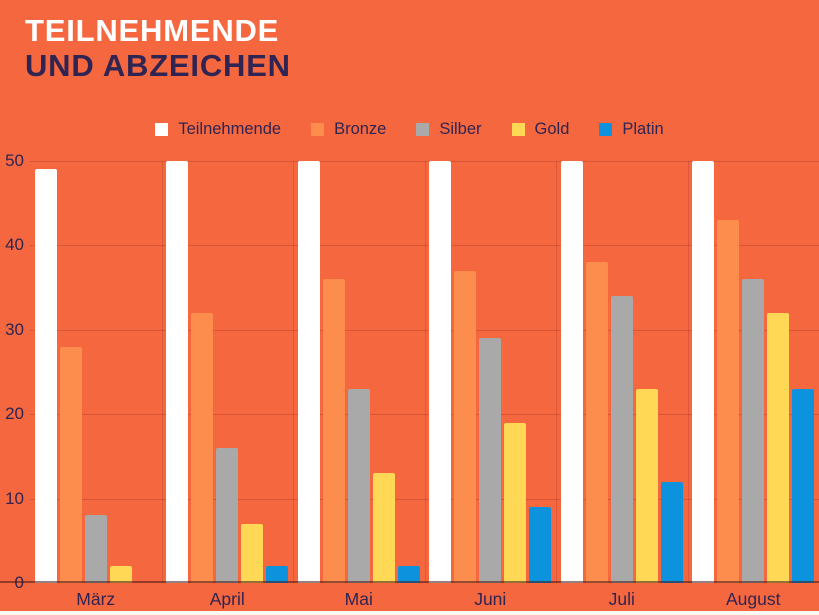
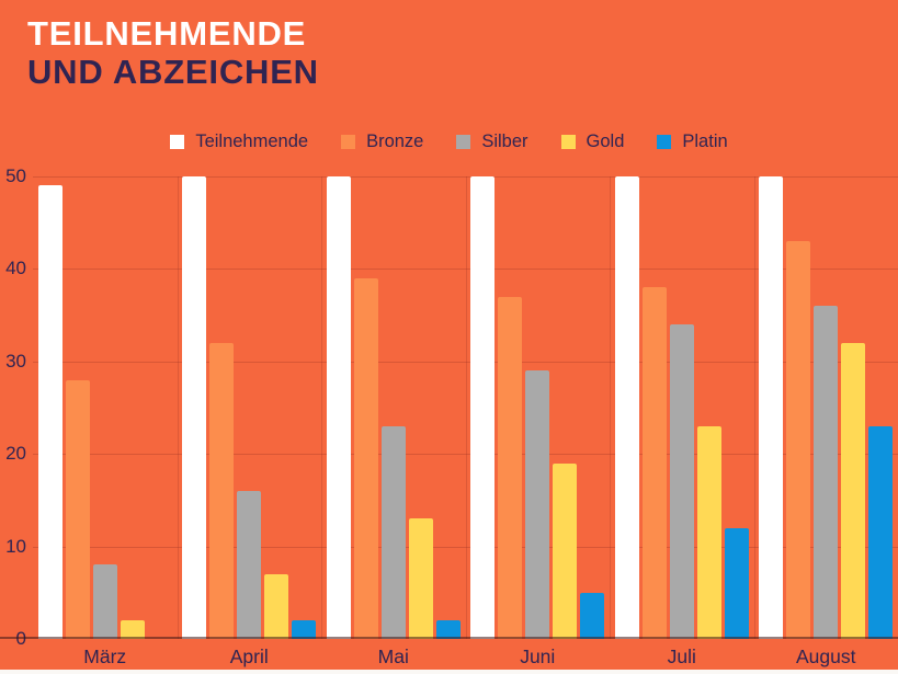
Bronze/Mai: 36 -> 39
Platin/Juni: 9 -> 5
